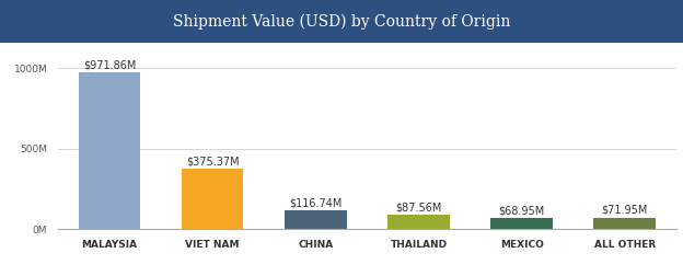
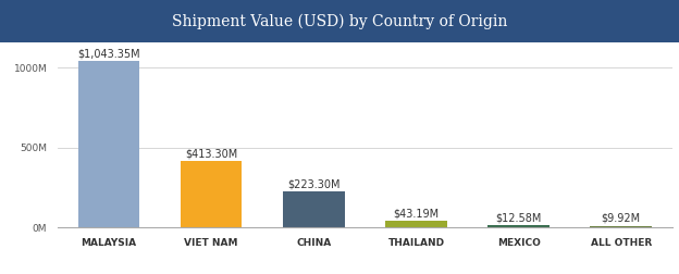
MALAYSIA: $971.86M -> $1,043.35M
VIET NAM: $375.37M -> $413.30M
CHINA: $116.74M -> $223.30M
THAILAND: $87.56M -> $43.19M
MEXICO: $68.95M -> $12.58M
ALL OTHER: $71.95M -> $9.92M
